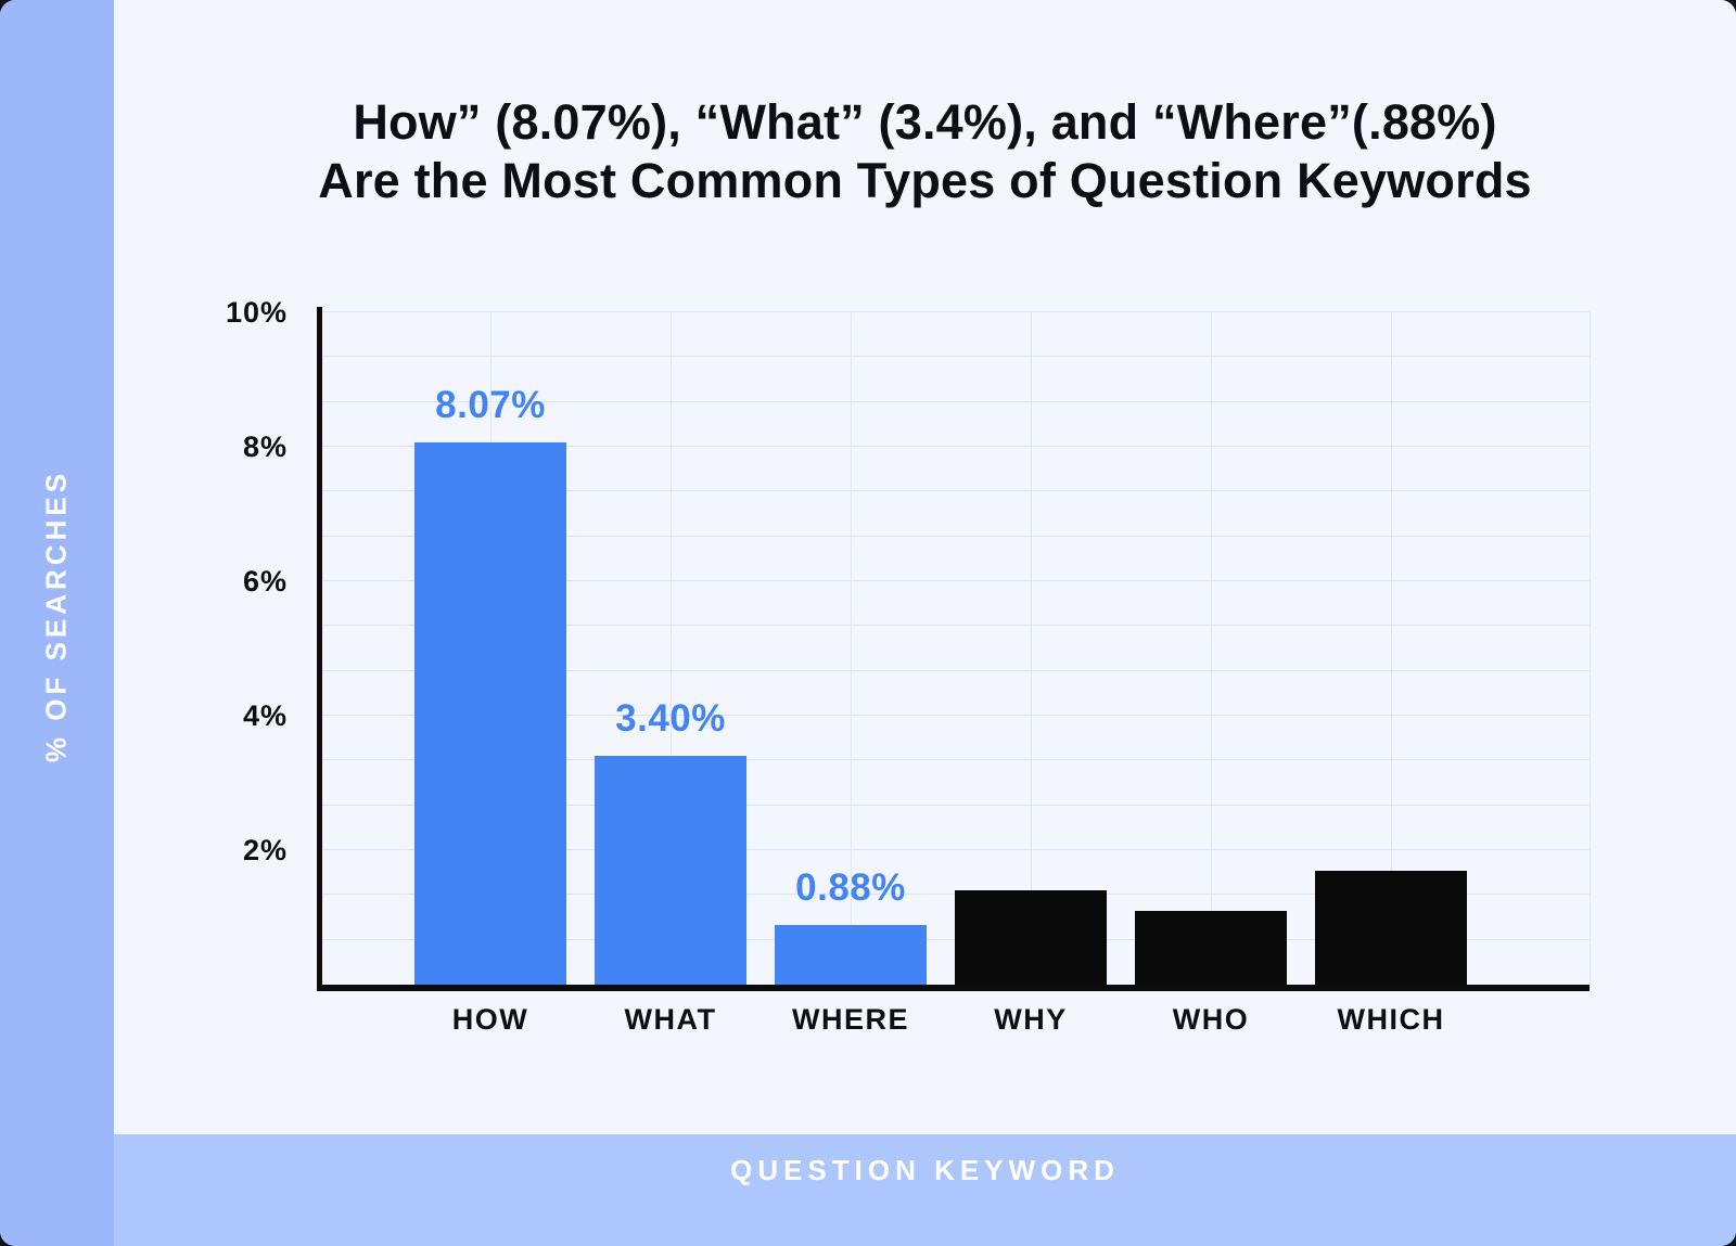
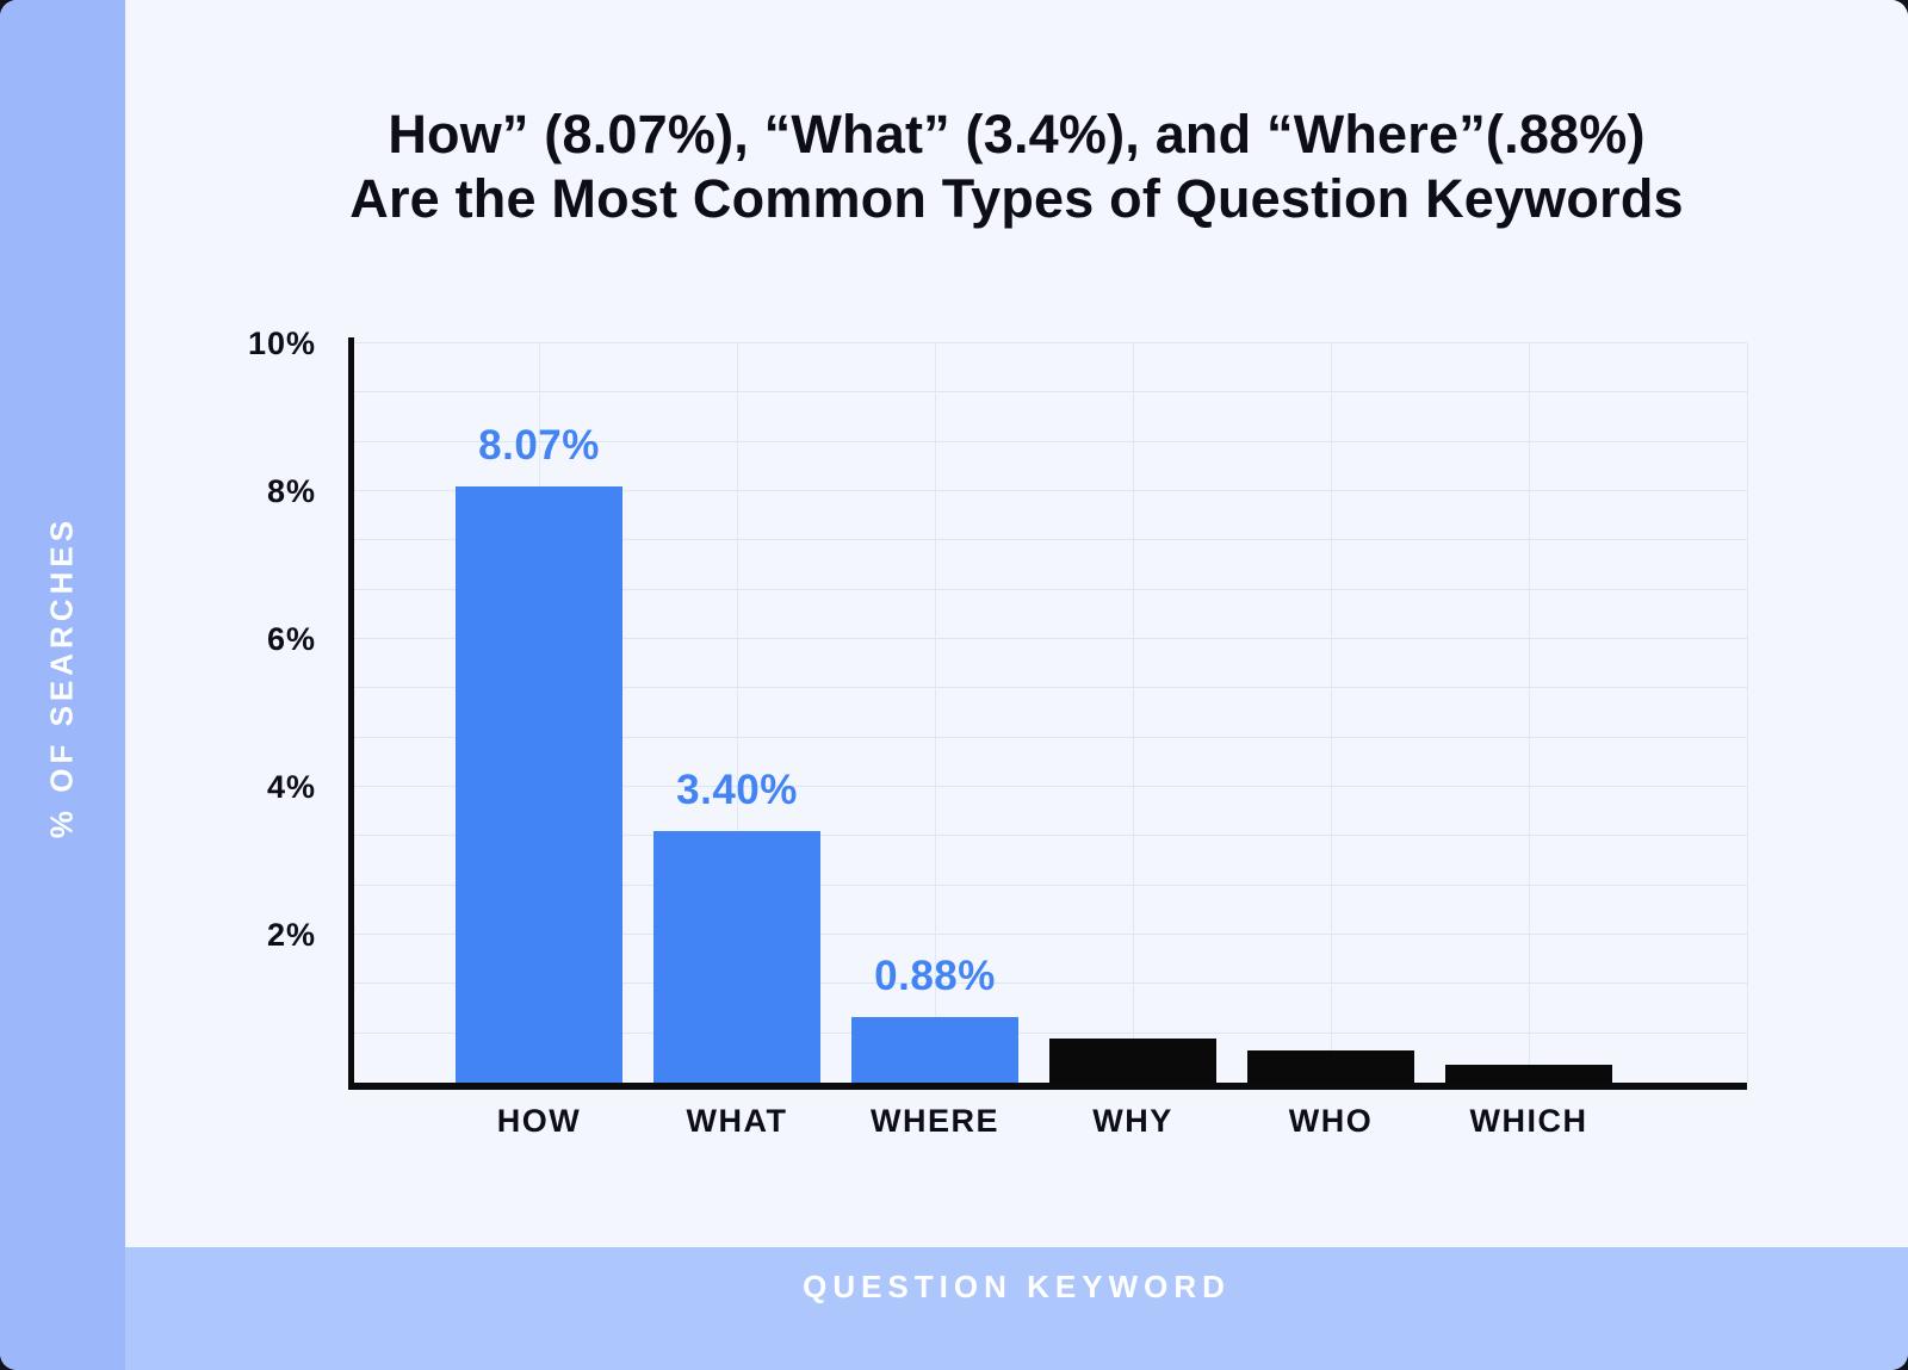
WHY: 1.4% -> 0.6%
WHO: 1.1% -> 0.4%
WHICH: 1.7% -> 0.2%
